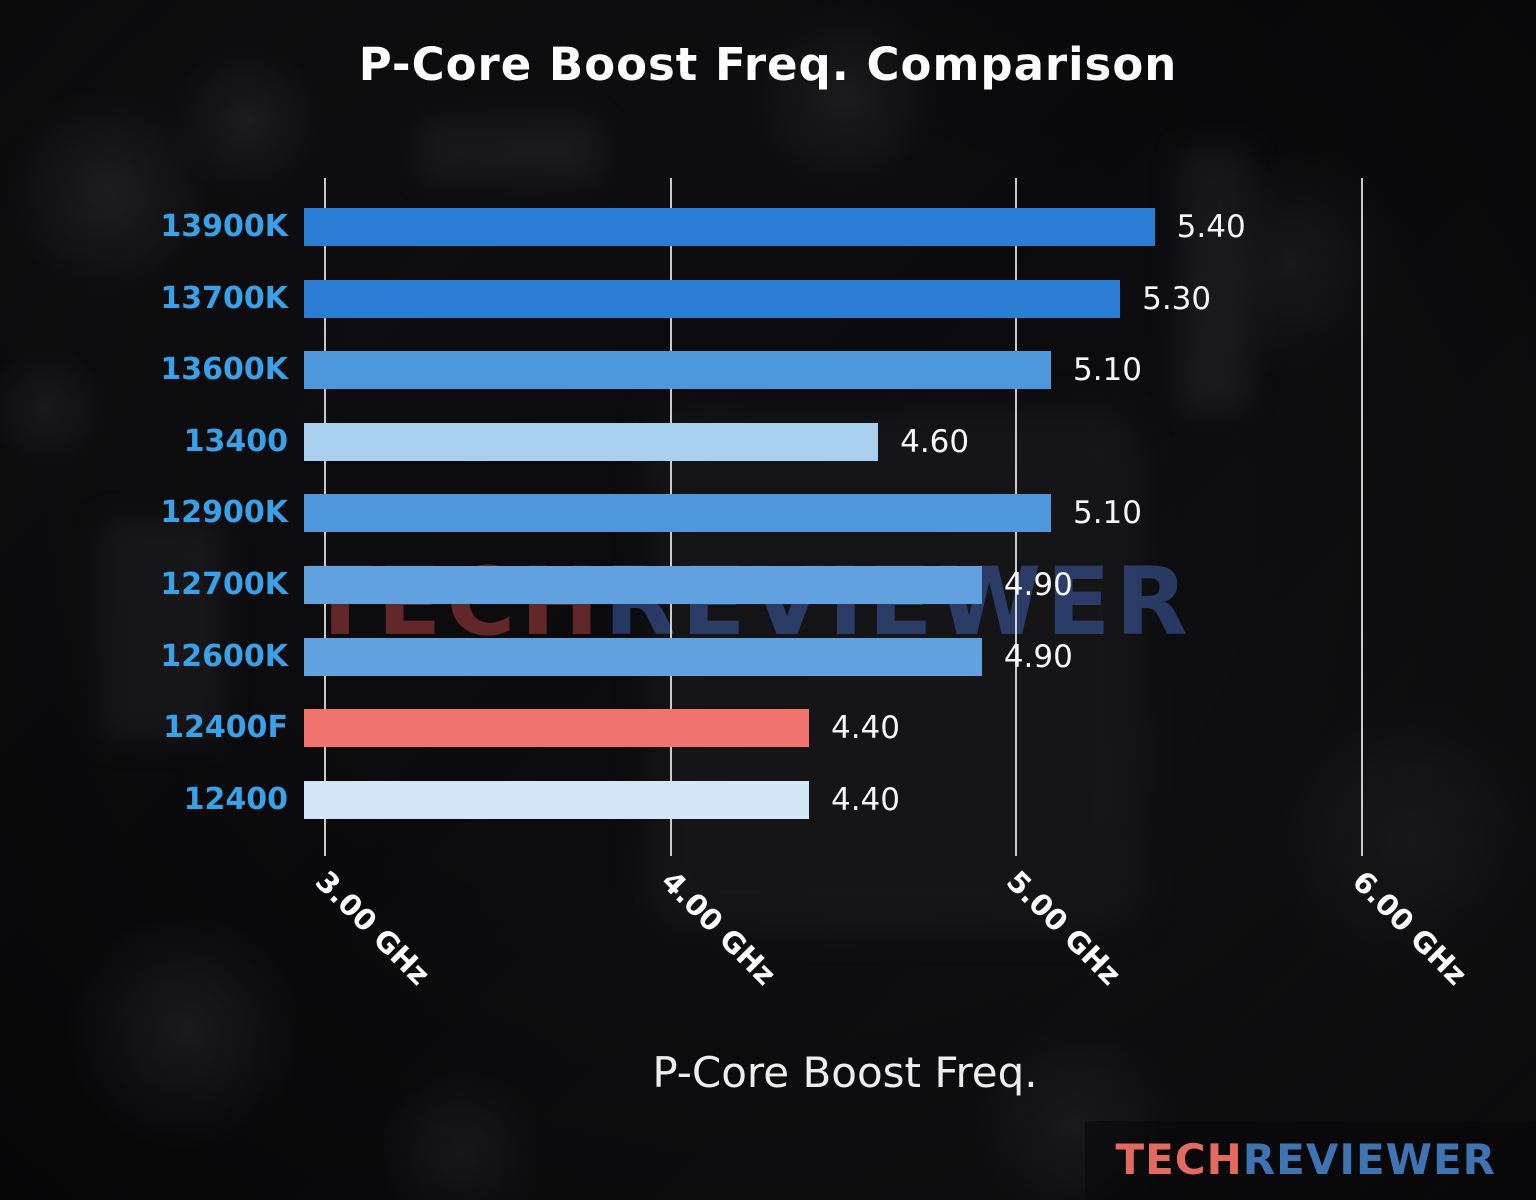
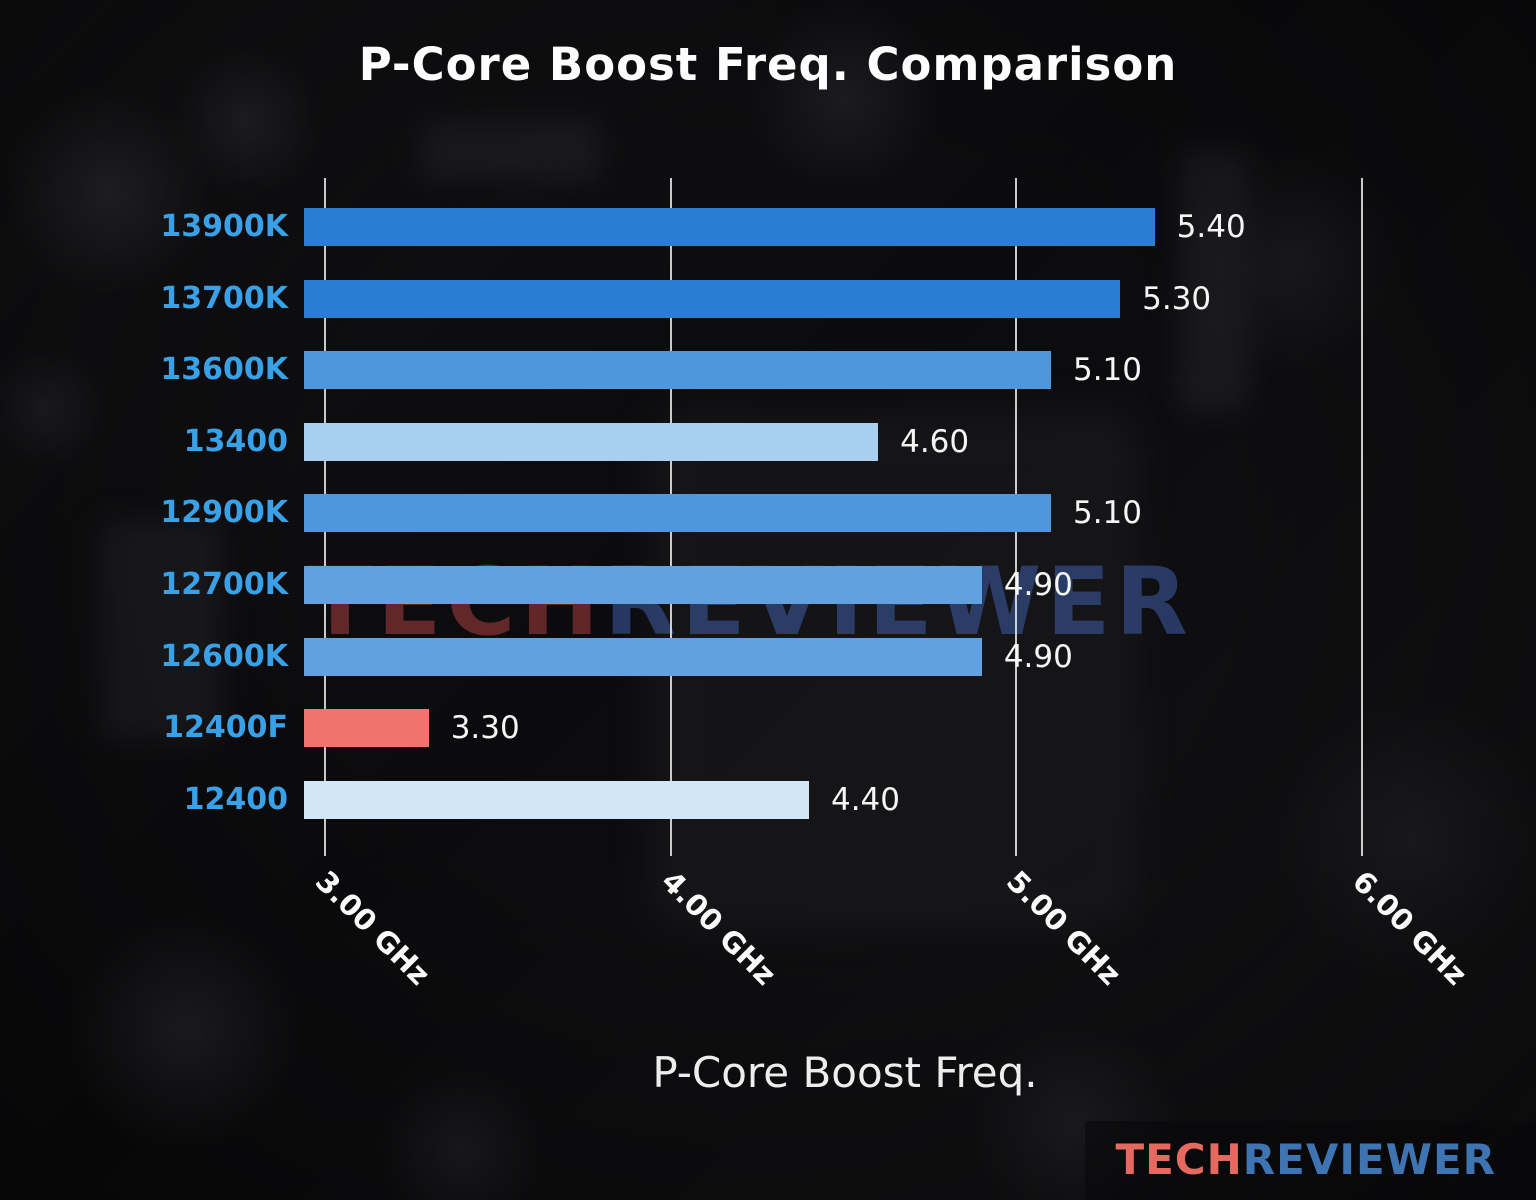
12400F: 4.40 -> 3.30
